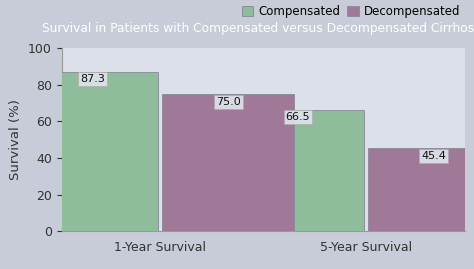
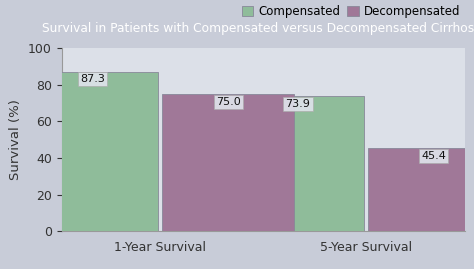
Compensated/5-Year Survival: 66.5 -> 73.9
